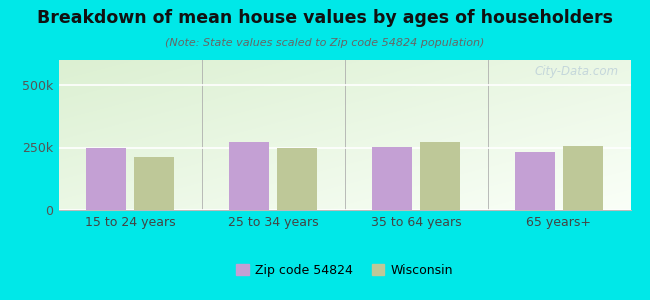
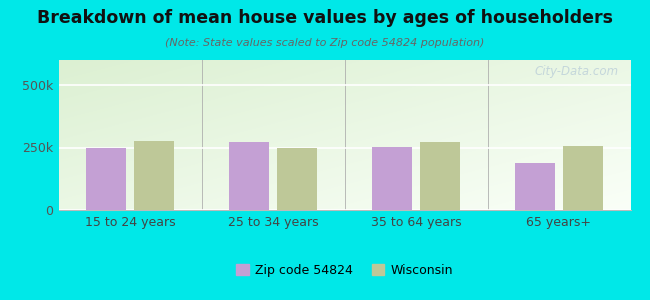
Wisconsin/15 to 24 years: 213k -> 275k
Zip code 54824/65 years+: 232k -> 190k
